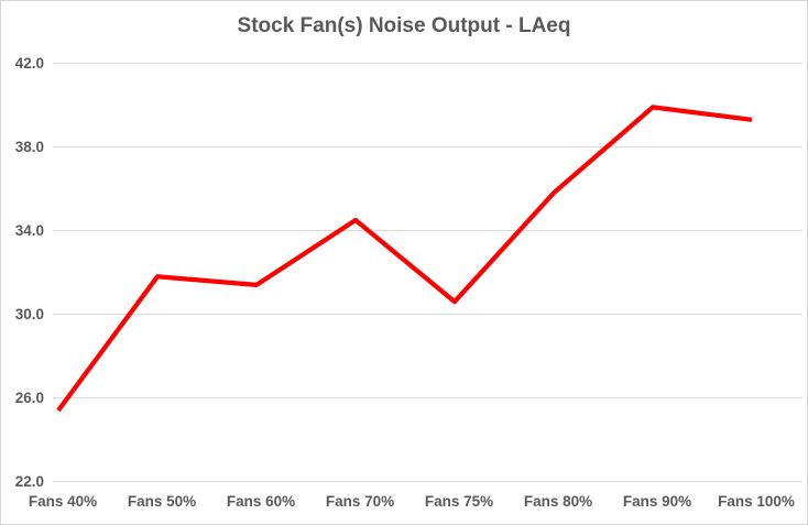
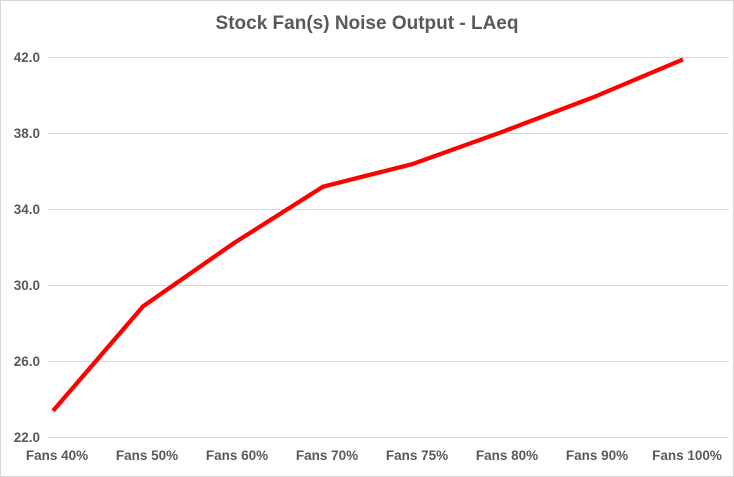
Fans 40%: 25.4 -> 23.4
Fans 50%: 31.8 -> 28.9
Fans 60%: 31.4 -> 32.2
Fans 70%: 34.5 -> 35.2
Fans 75%: 30.6 -> 36.4
Fans 80%: 35.8 -> 38.1
Fans 100%: 39.3 -> 41.9
